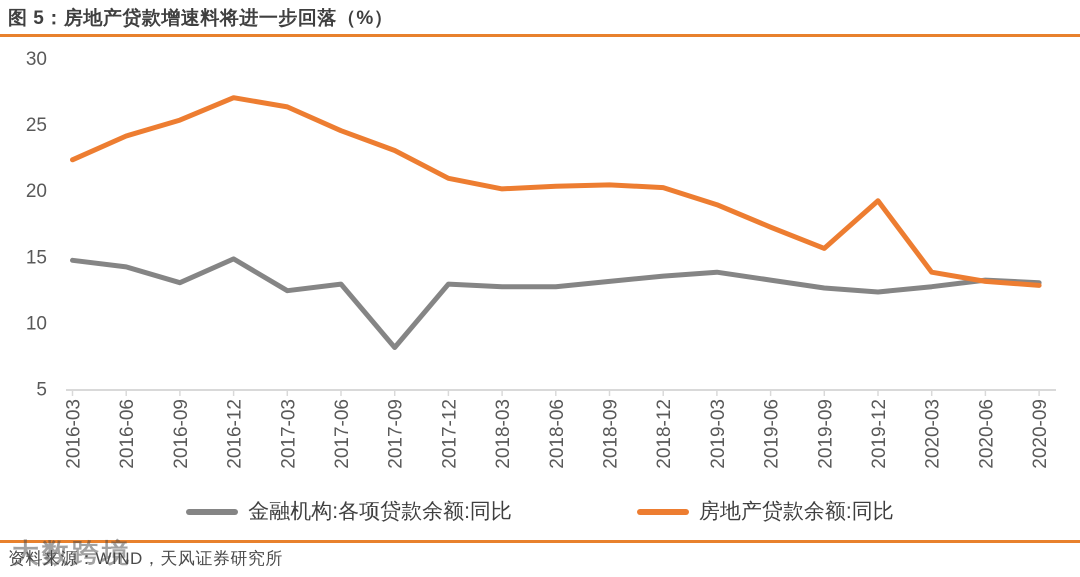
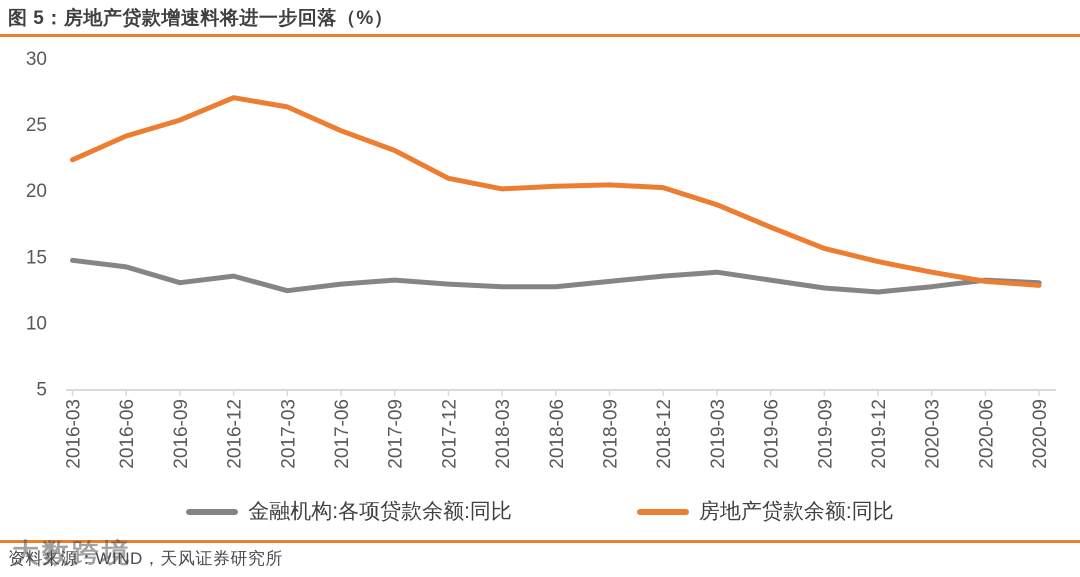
金融机构:各项贷款余额:同比/2016-12: 14.8 -> 13.5
金融机构:各项贷款余额:同比/2017-09: 8.1 -> 13.2
房地产贷款余额:同比/2019-12: 19.2 -> 14.6
